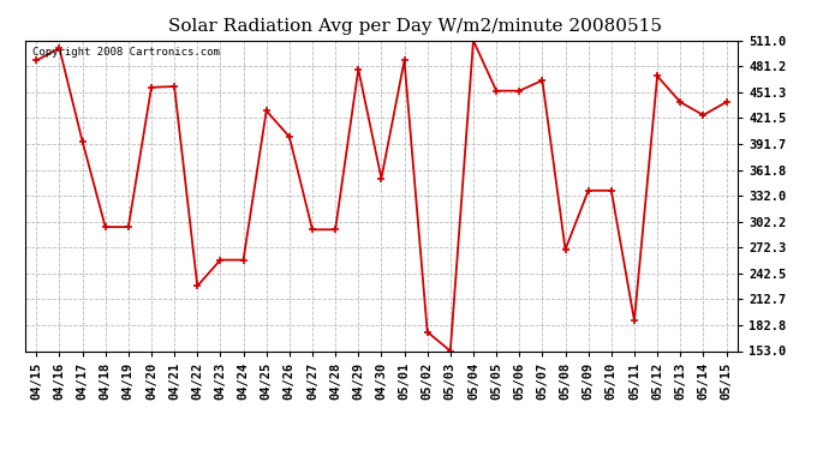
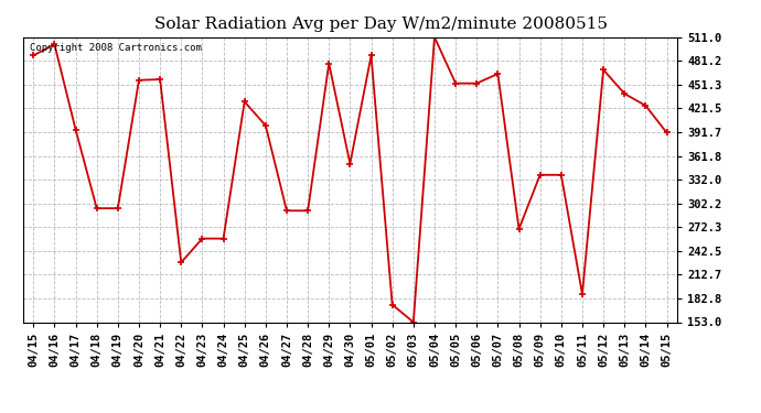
05/15: 440 -> 391
